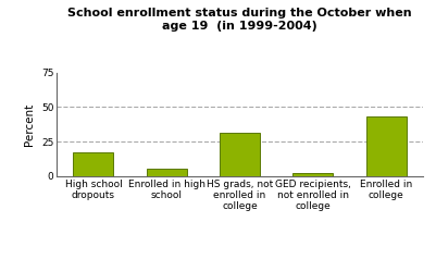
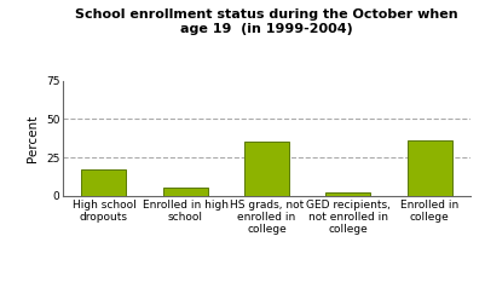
HS grads, not enrolled in college: 31 -> 35
Enrolled in college: 43 -> 36
